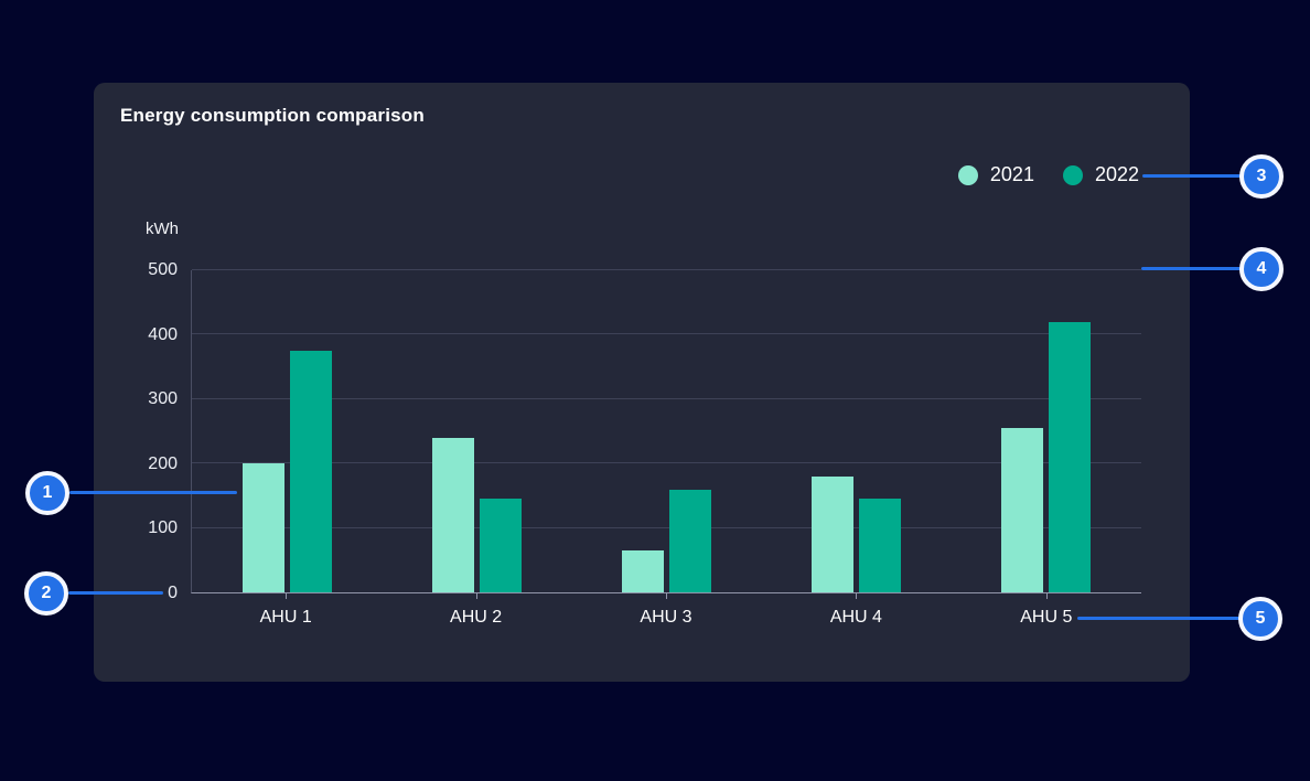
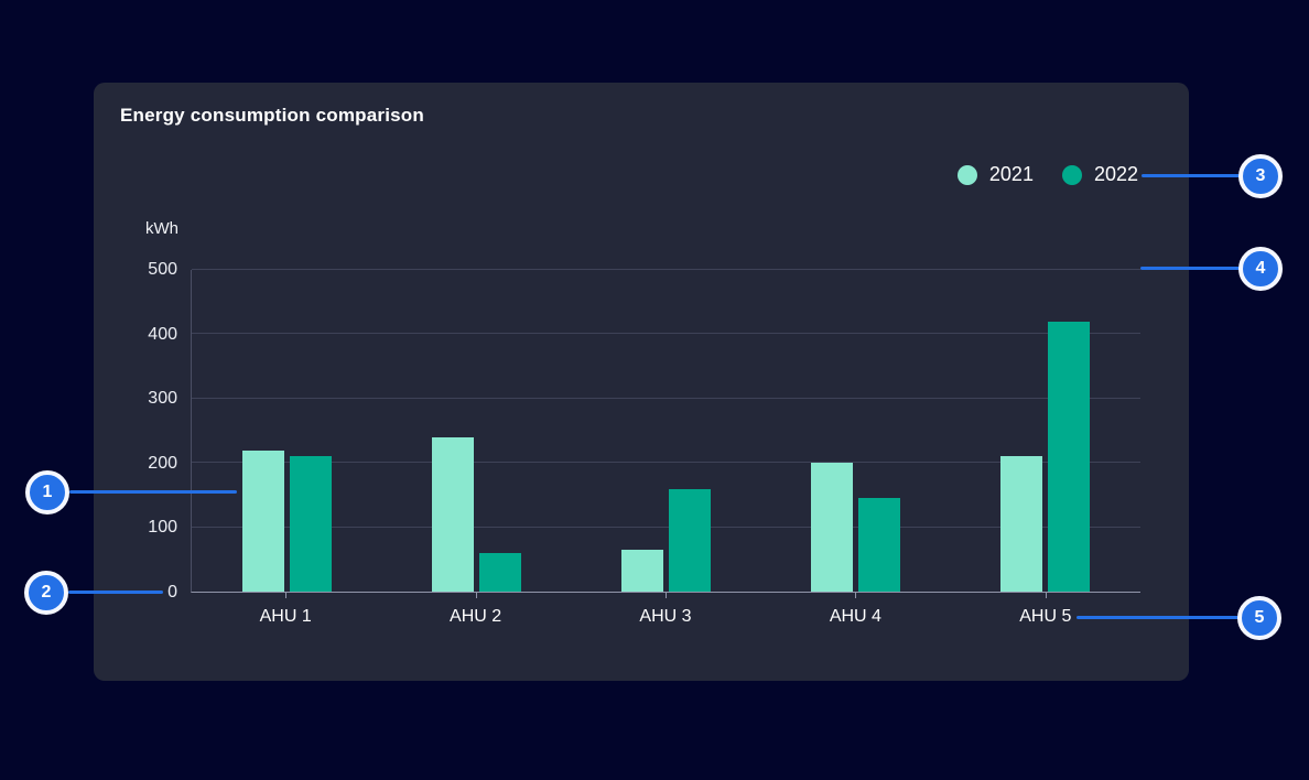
2021/AHU 1: 200 -> 220
2022/AHU 1: 380 -> 210
2022/AHU 2: 140 -> 60
2021/AHU 4: 180 -> 200
2021/AHU 5: 260 -> 210
